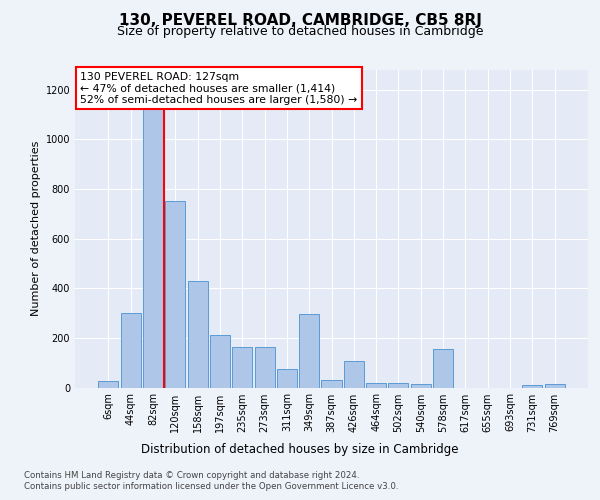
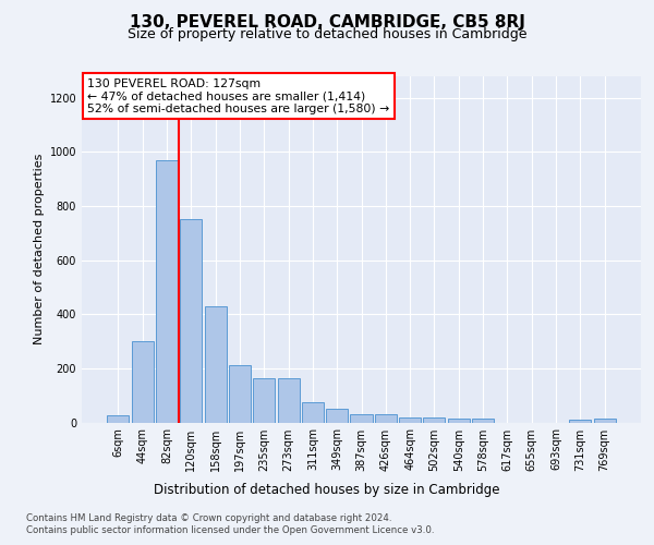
82sqm: 1130 -> 970
349sqm: 295 -> 50
426sqm: 105 -> 30
578sqm: 155 -> 15
